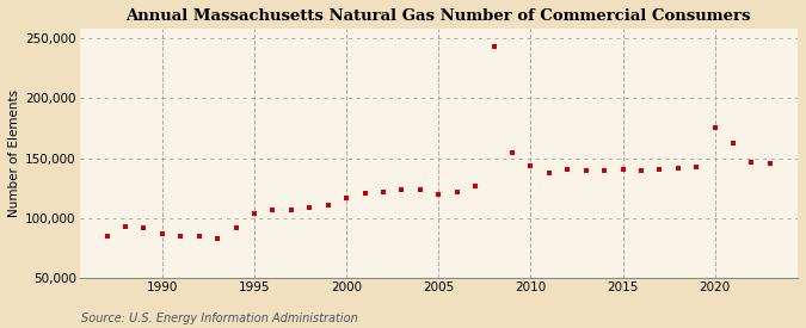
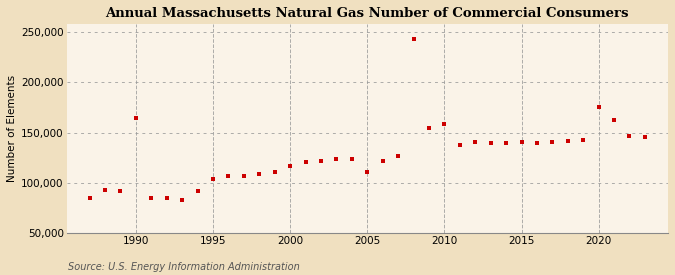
1990: 87,000 -> 165,000
2005: 120,000 -> 111,000
2010: 144,000 -> 159,000
